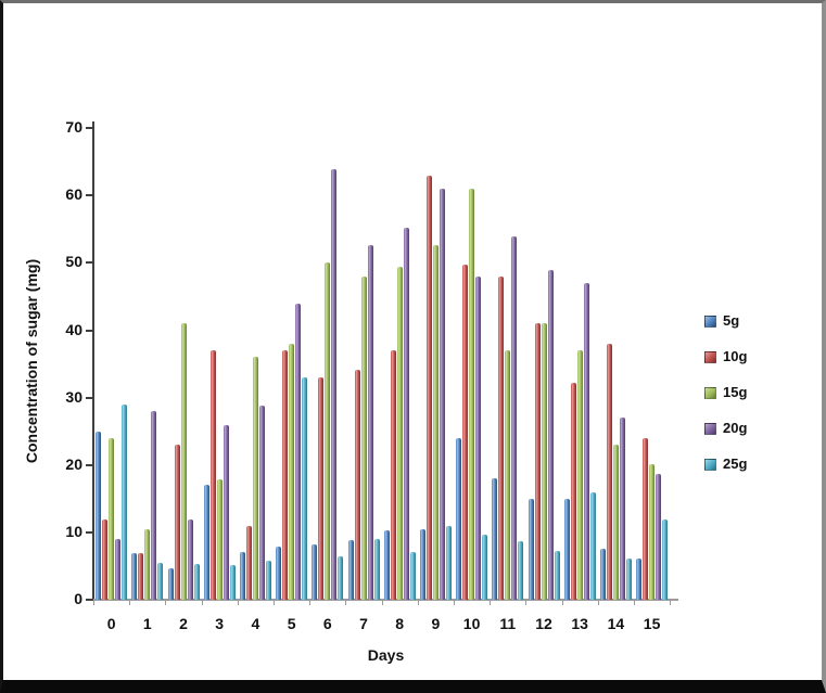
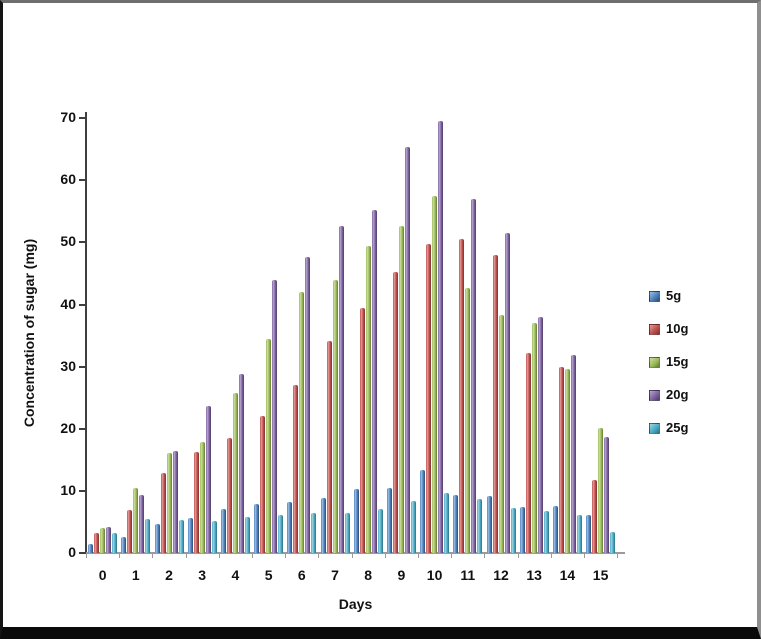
5g/0: 25 -> 1
10g/0: 12 -> 3
15g/0: 24 -> 4
20g/0: 9 -> 4
25g/0: 29 -> 3
5g/1: 7 -> 3
20g/1: 28 -> 9
10g/2: 23 -> 13
15g/2: 41 -> 16
20g/2: 12 -> 16
5g/3: 17 -> 6
10g/3: 37 -> 16
20g/3: 26 -> 24
10g/4: 11 -> 18
15g/4: 36 -> 26
10g/5: 37 -> 22
15g/5: 38 -> 34
25g/5: 33 -> 6
10g/6: 33 -> 27
15g/6: 50 -> 42
20g/6: 64 -> 48
15g/7: 48 -> 44
25g/7: 9 -> 6
10g/8: 37 -> 39
10g/9: 63 -> 45
20g/9: 61 -> 65
25g/9: 11 -> 8
5g/10: 24 -> 13
15g/10: 61 -> 58
20g/10: 48 -> 70
5g/11: 18 -> 9
10g/11: 48 -> 51
15g/11: 37 -> 43
20g/11: 54 -> 57
5g/12: 15 -> 9
10g/12: 41 -> 48
15g/12: 41 -> 38
20g/12: 49 -> 52
5g/13: 15 -> 7
20g/13: 47 -> 38
25g/13: 16 -> 7
10g/14: 38 -> 30
15g/14: 23 -> 30
20g/14: 27 -> 32
10g/15: 24 -> 12
25g/15: 12 -> 3
